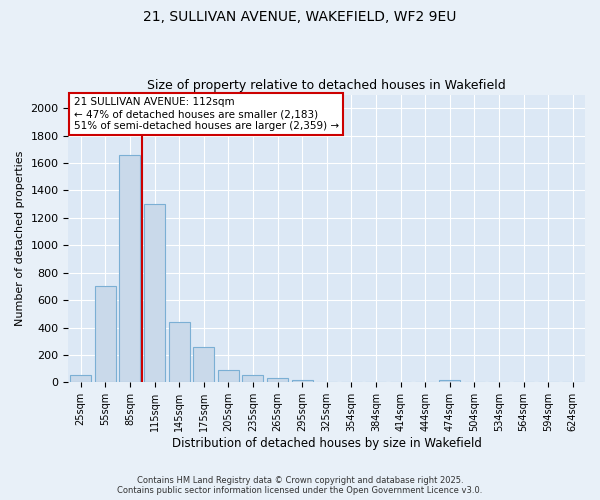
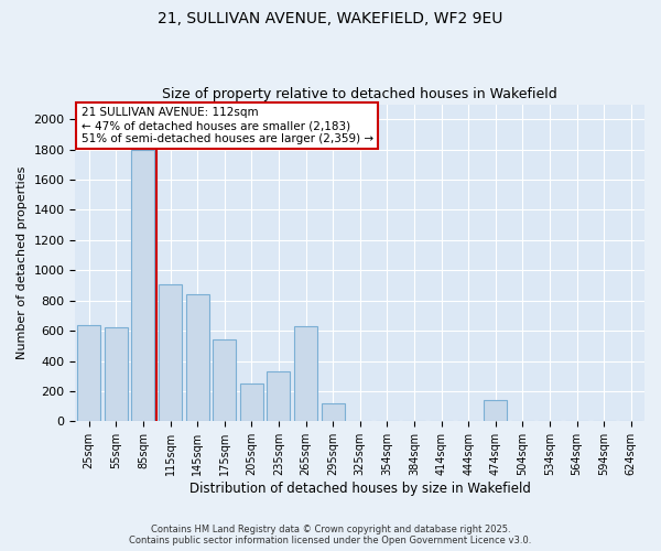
25sqm: 60 -> 640
55sqm: 700 -> 620
85sqm: 1660 -> 1800
115sqm: 1300 -> 910
145sqm: 440 -> 840
175sqm: 260 -> 540
205sqm: 90 -> 250
235sqm: 50 -> 330
265sqm: 30 -> 630
295sqm: 20 -> 120
474sqm: 20 -> 140
